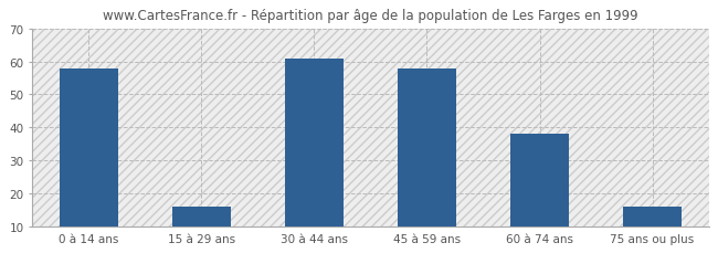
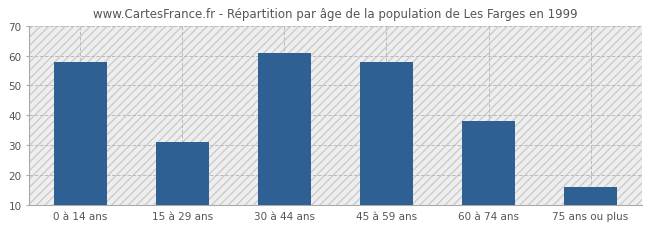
15 à 29 ans: 16 -> 31
